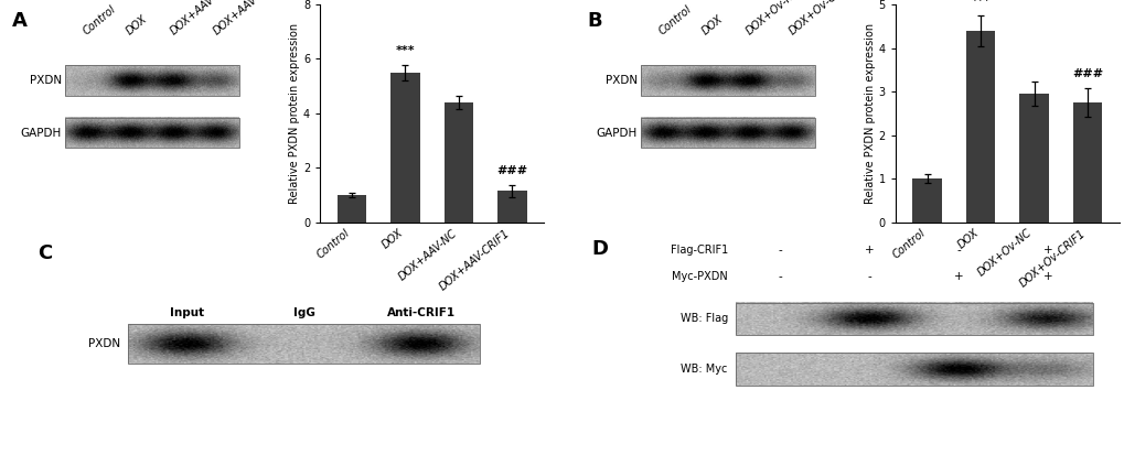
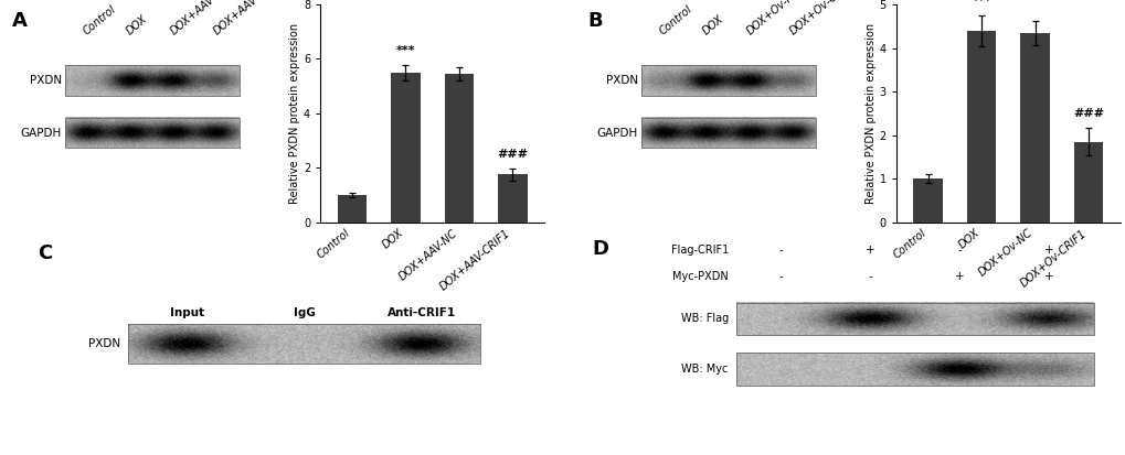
DOX+AAV-NC: 4.40 -> 5.45
DOX+AAV-CRIF1: 1.15 -> 1.75
DOX+Ov-NC: 2.95 -> 4.35
DOX+Ov-CRIF1: 2.75 -> 1.85
